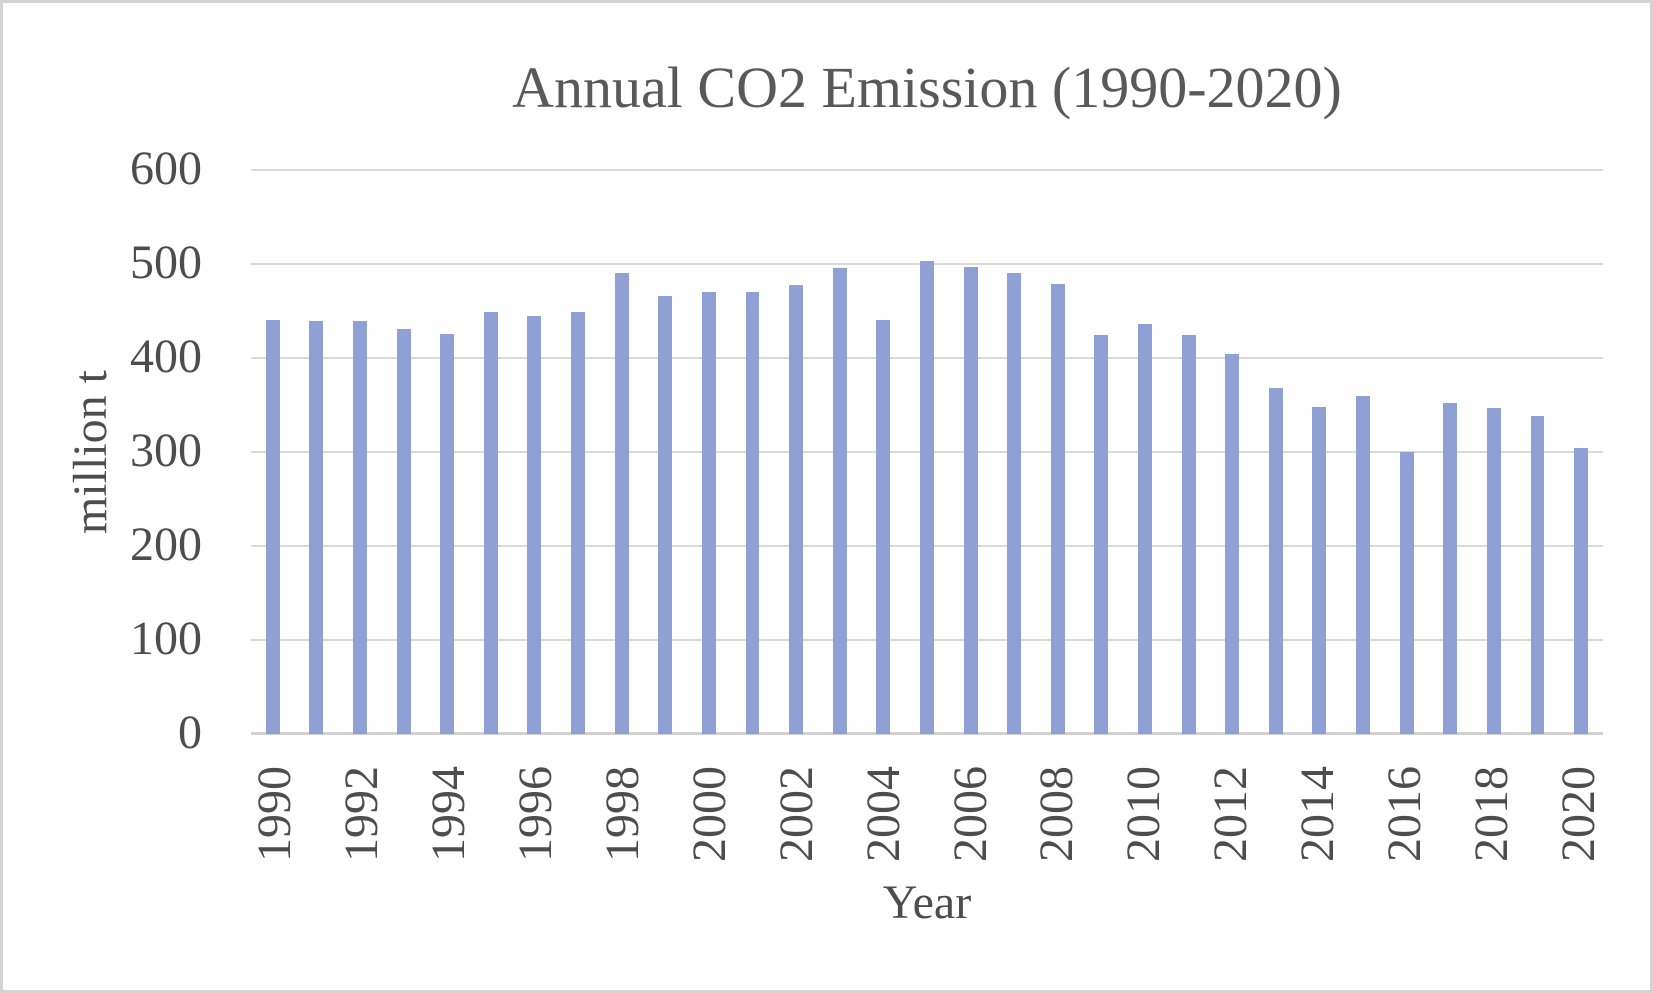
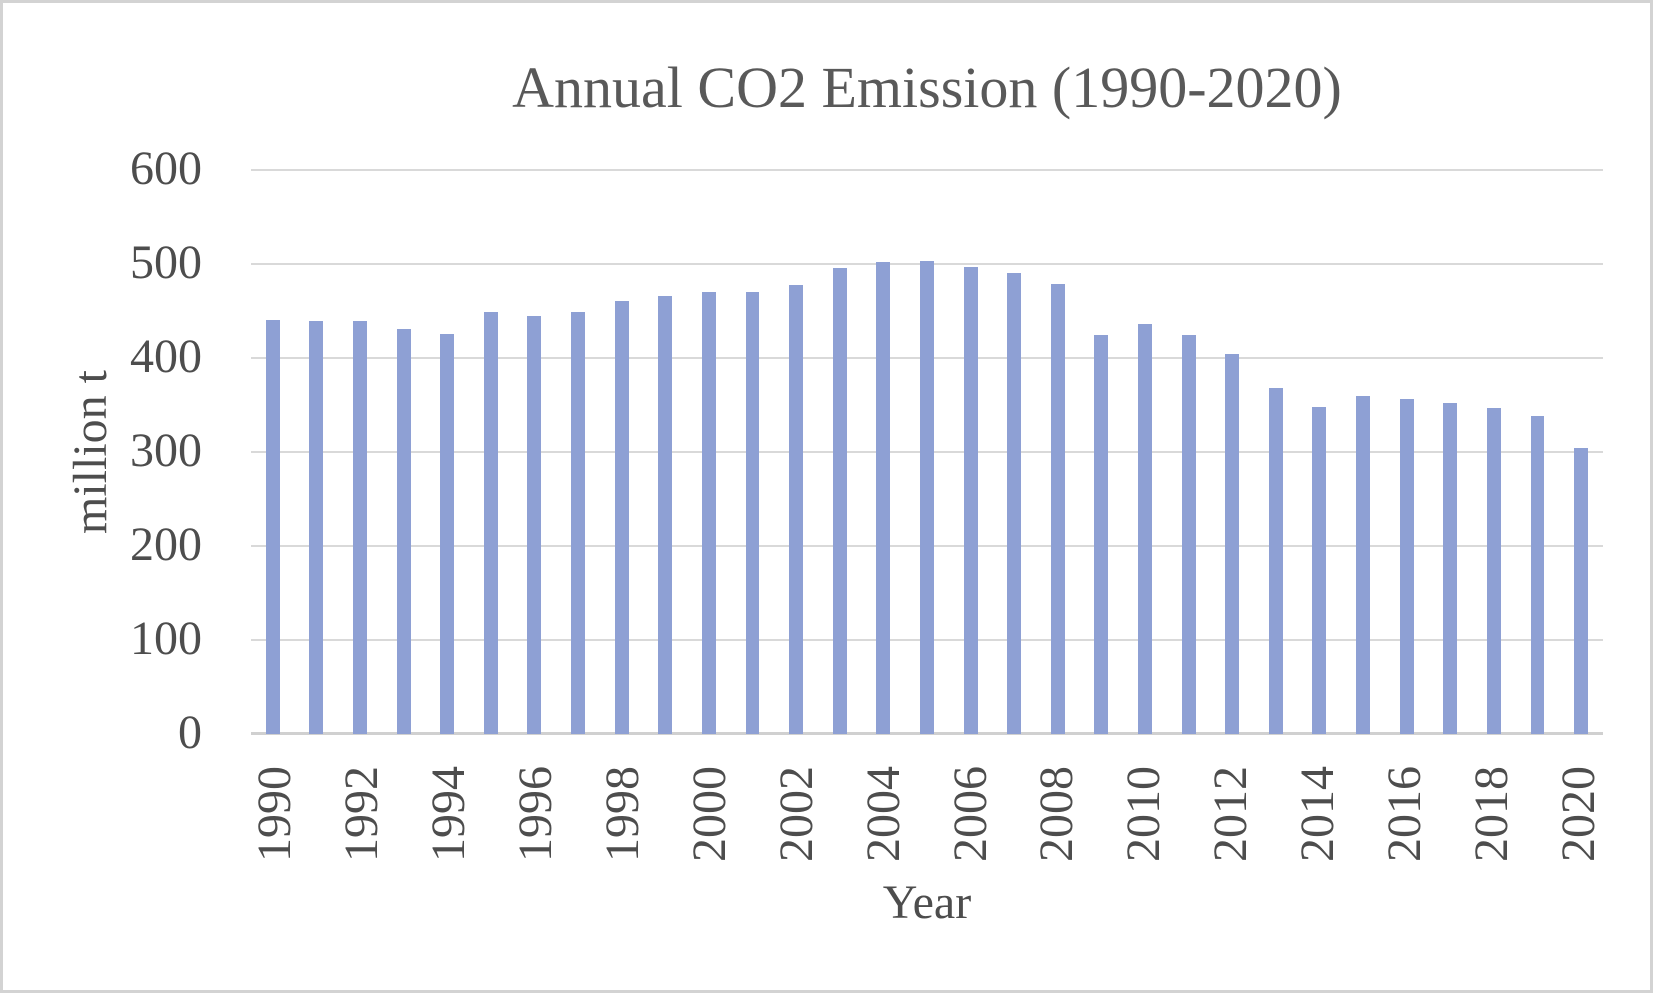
1998: 490 -> 460
2004: 440 -> 500
2016: 300 -> 360
